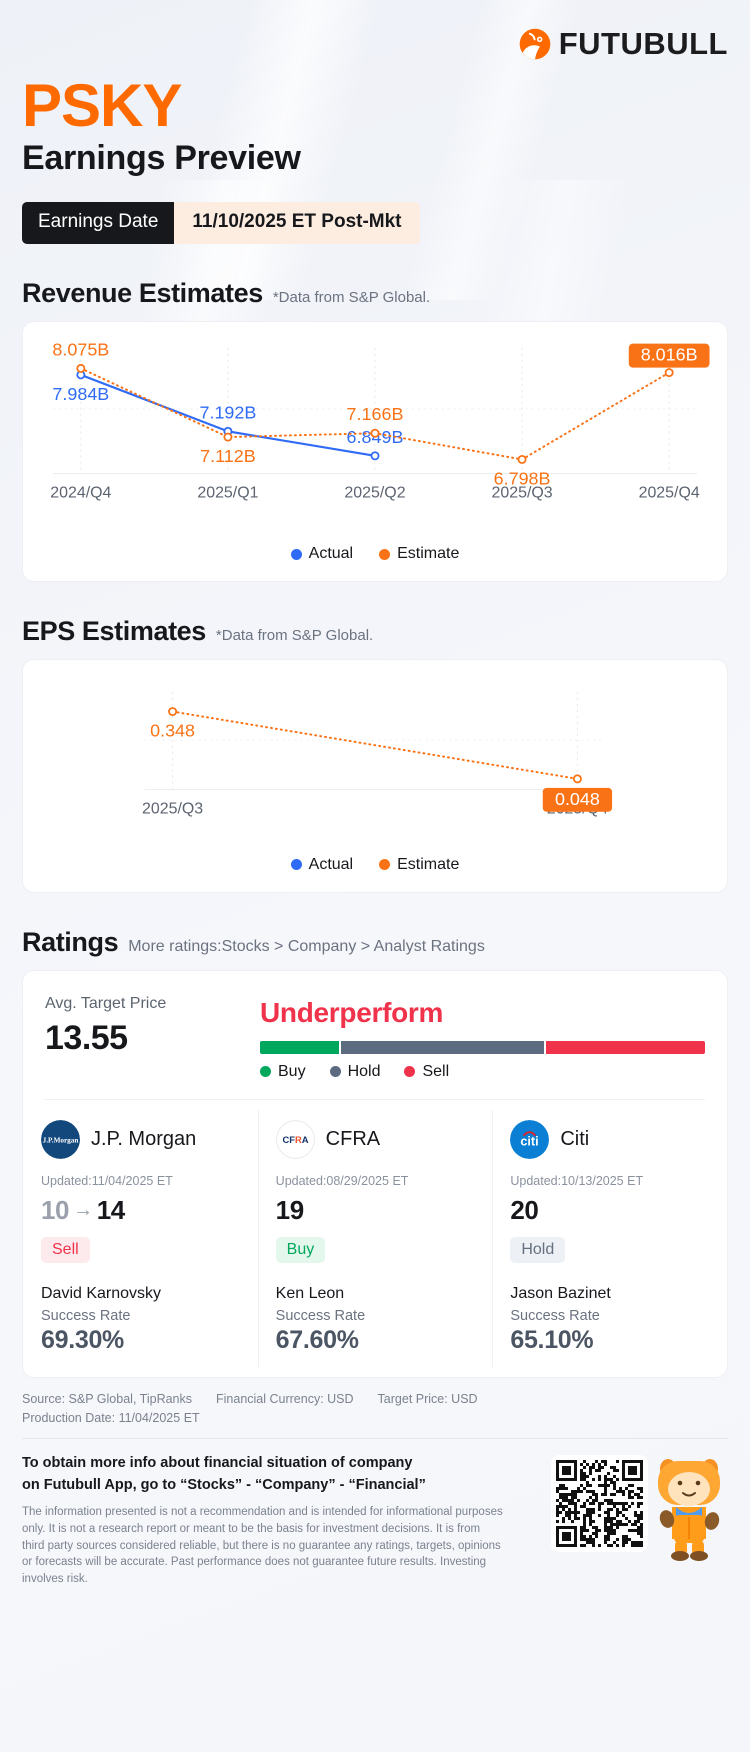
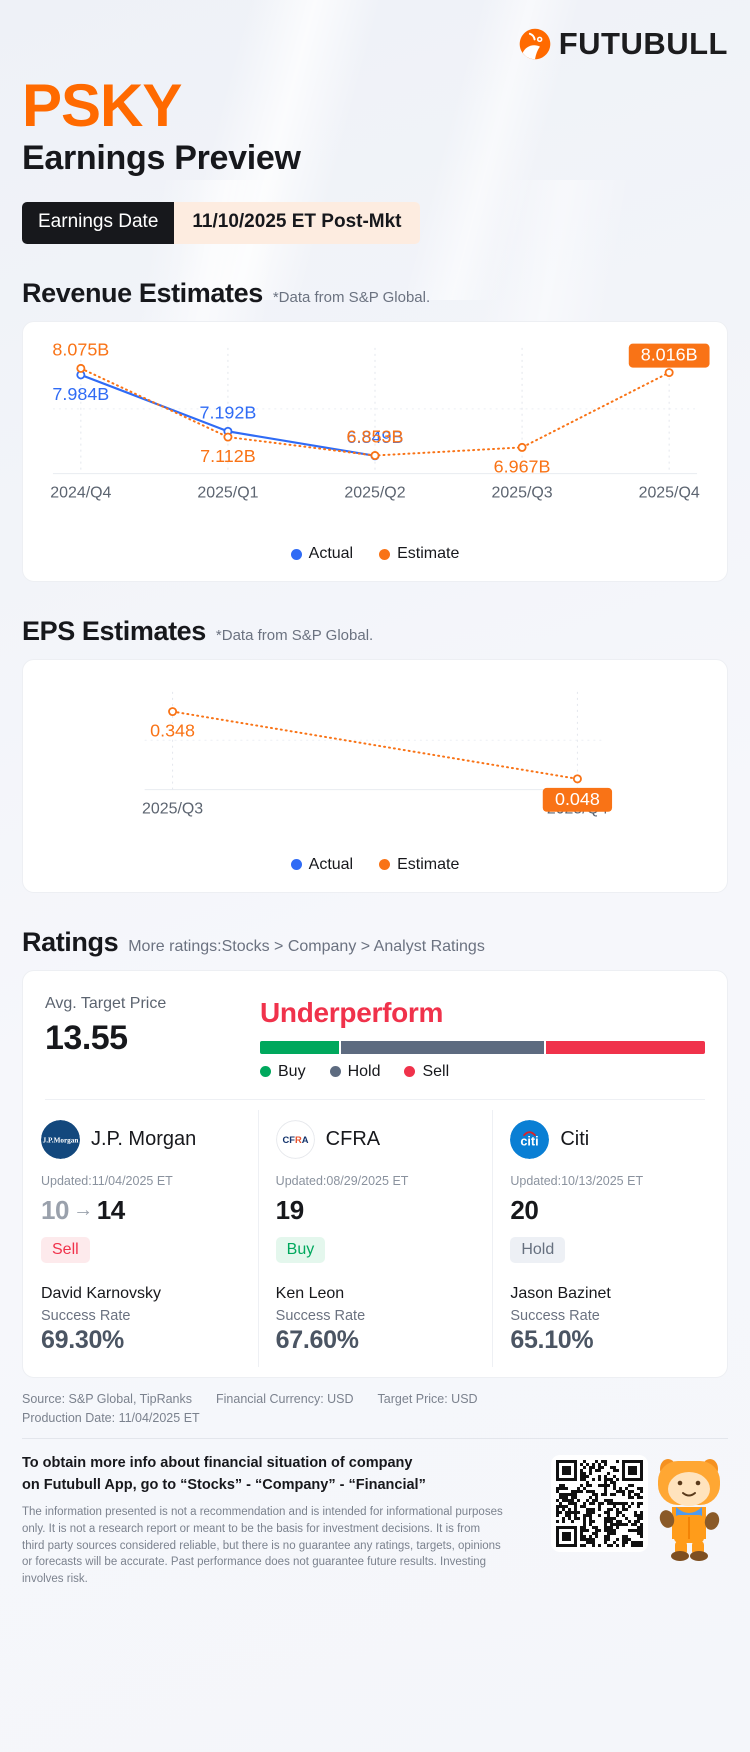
Revenue Estimates/Estimate/2025/Q2: 7.166B -> 6.853B
Revenue Estimates/Estimate/2025/Q3: 6.798B -> 6.967B
